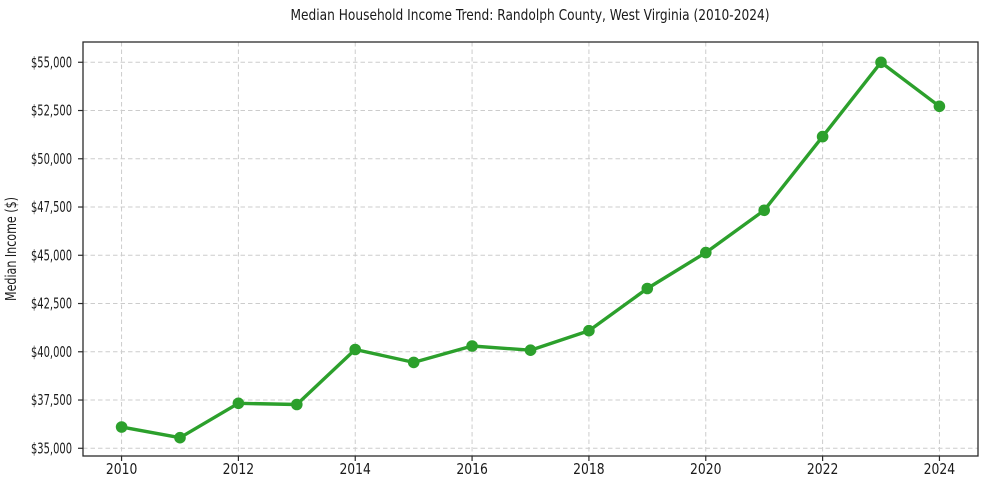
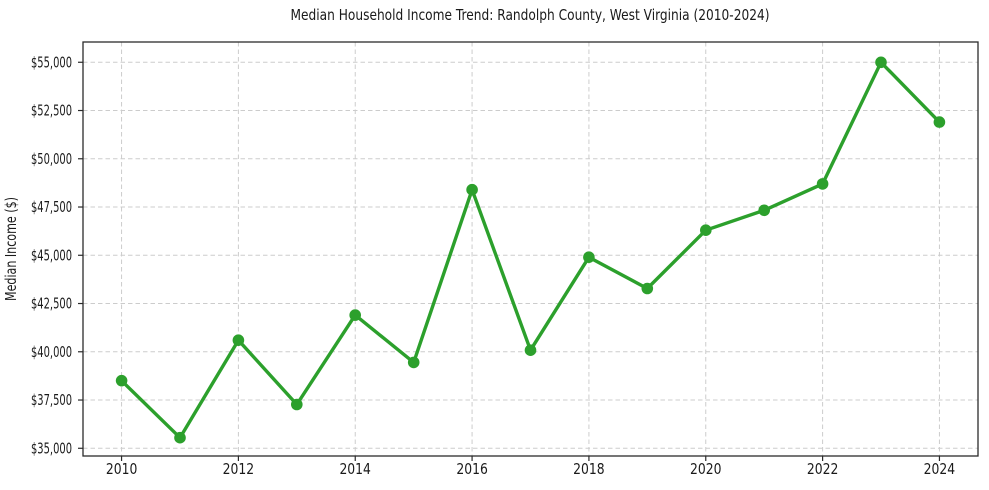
2010: $36100 -> $38500
2012: $37300 -> $40600
2014: $40100 -> $41900
2016: $40300 -> $48400
2018: $41100 -> $44900
2020: $45100 -> $46300
2022: $51200 -> $48700
2024: $52700 -> $51900
